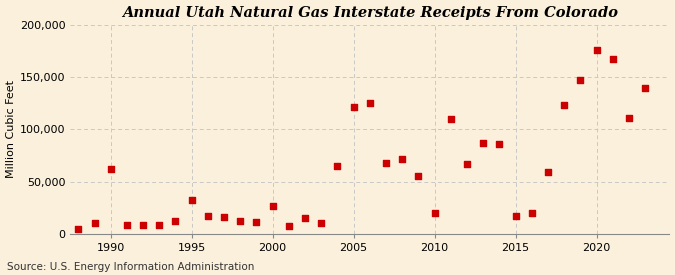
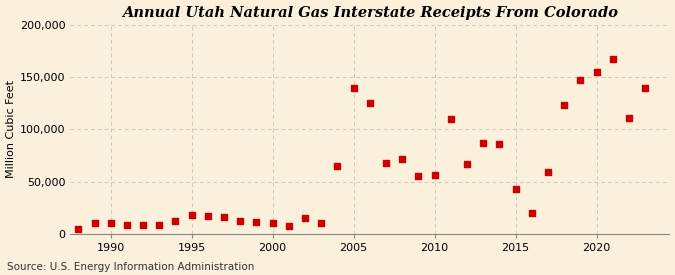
1990: 62,000 -> 10,000
1995: 32,000 -> 18,000
2000: 27,000 -> 10,000
2005: 121,000 -> 140,000
2010: 20,000 -> 56,000
2015: 17,000 -> 43,000
2020: 176,000 -> 155,000
